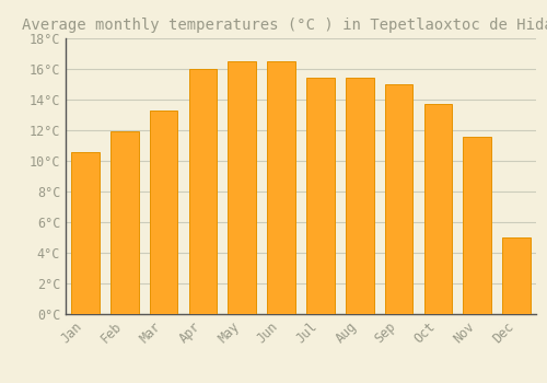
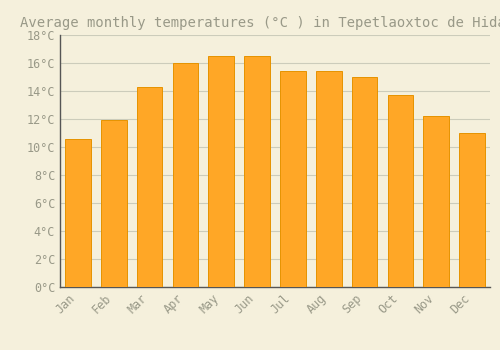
Mar: 13.3°C -> 14.3°C
Nov: 11.6°C -> 12.2°C
Dec: 5.0°C -> 11.0°C
